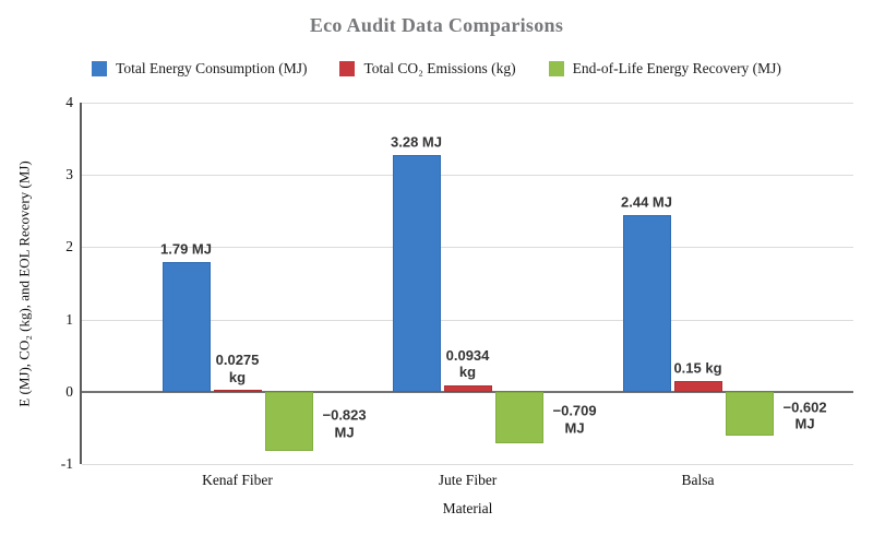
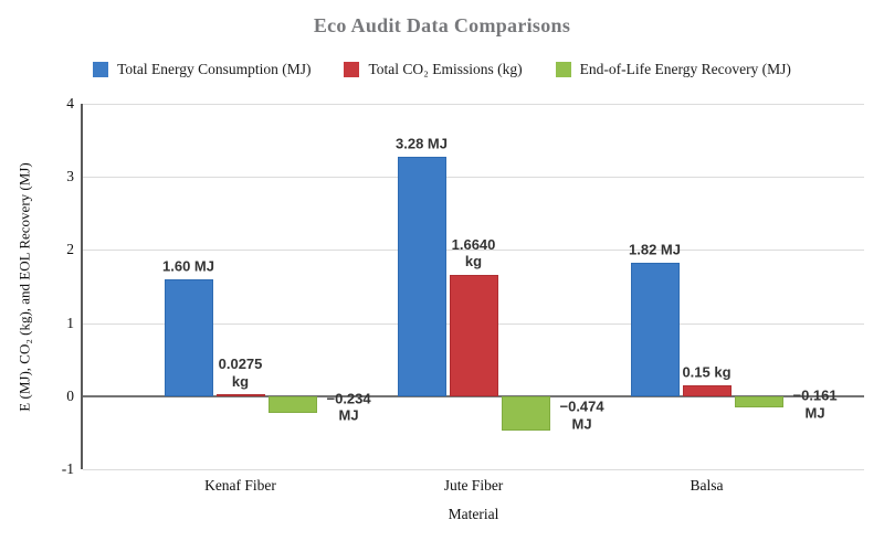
Total Energy Consumption (MJ)/Kenaf Fiber: 1.79 -> 1.60
End-of-Life Energy Recovery (MJ)/Kenaf Fiber: −0.823 -> −0.234
Total CO₂ Emissions (kg)/Jute Fiber: 0.0934 -> 1.6640
End-of-Life Energy Recovery (MJ)/Jute Fiber: −0.709 -> −0.474
Total Energy Consumption (MJ)/Balsa: 2.44 -> 1.82
End-of-Life Energy Recovery (MJ)/Balsa: −0.602 -> −0.161
